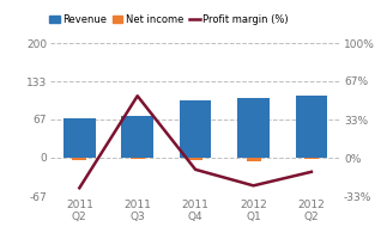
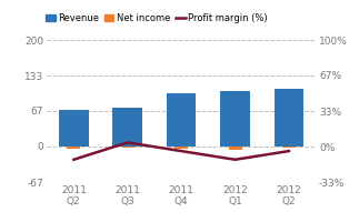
Profit margin (%)/2011 Q2: -26% -> -12%
Profit margin (%)/2011 Q3: 54% -> 4%
Profit margin (%)/2011 Q4: -10% -> -4%
Profit margin (%)/2012 Q1: -24% -> -12%
Profit margin (%)/2012 Q2: -12% -> -4%
